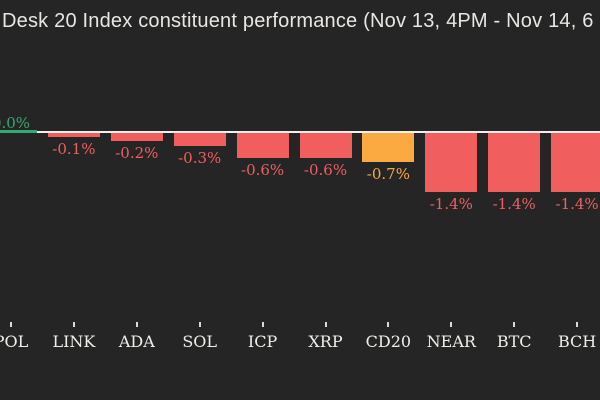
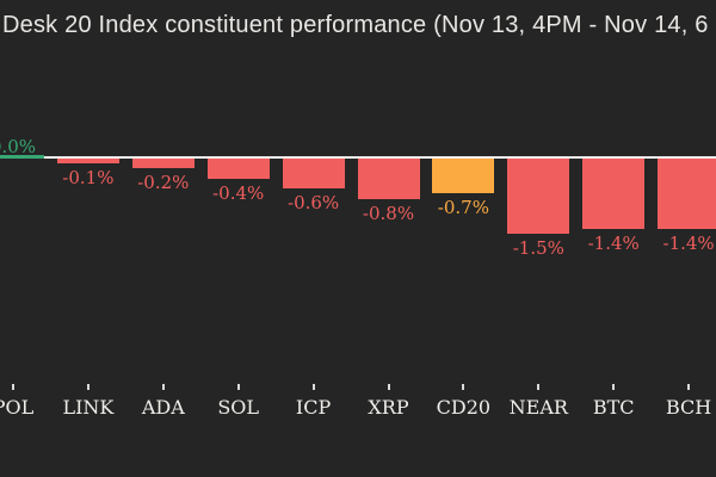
SOL: -0.3% -> -0.4%
XRP: -0.6% -> -0.8%
NEAR: -1.4% -> -1.5%
